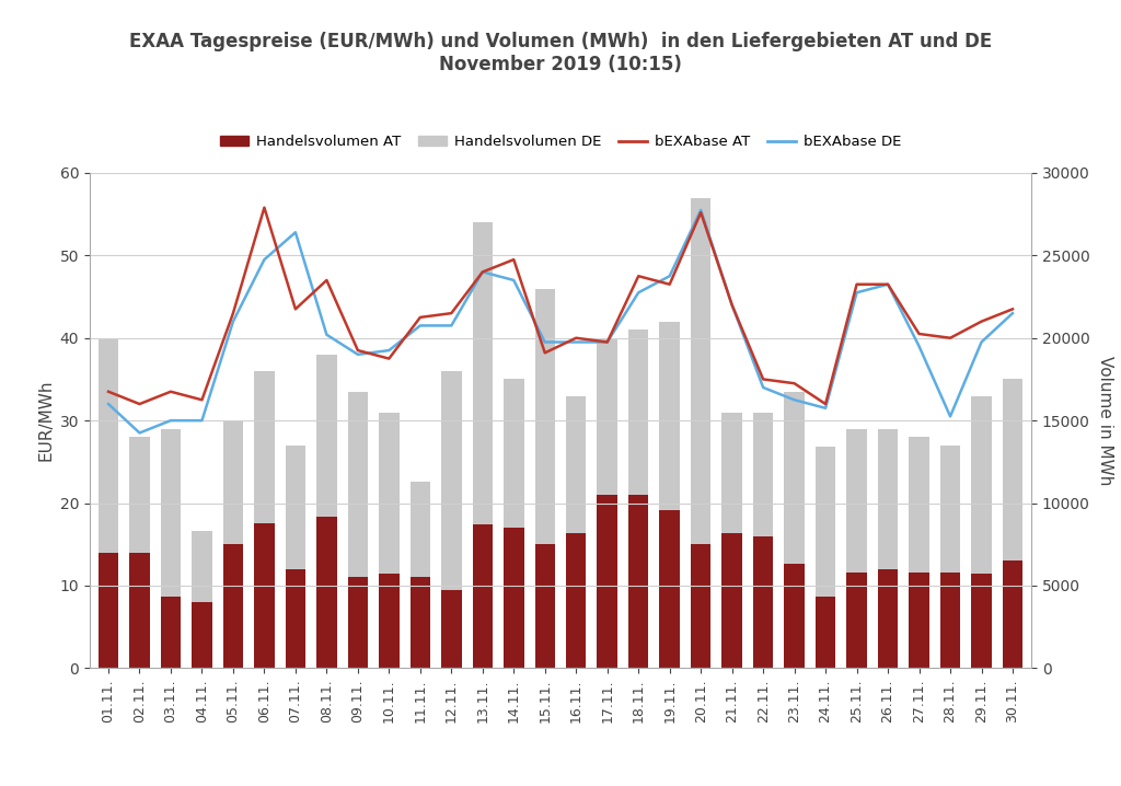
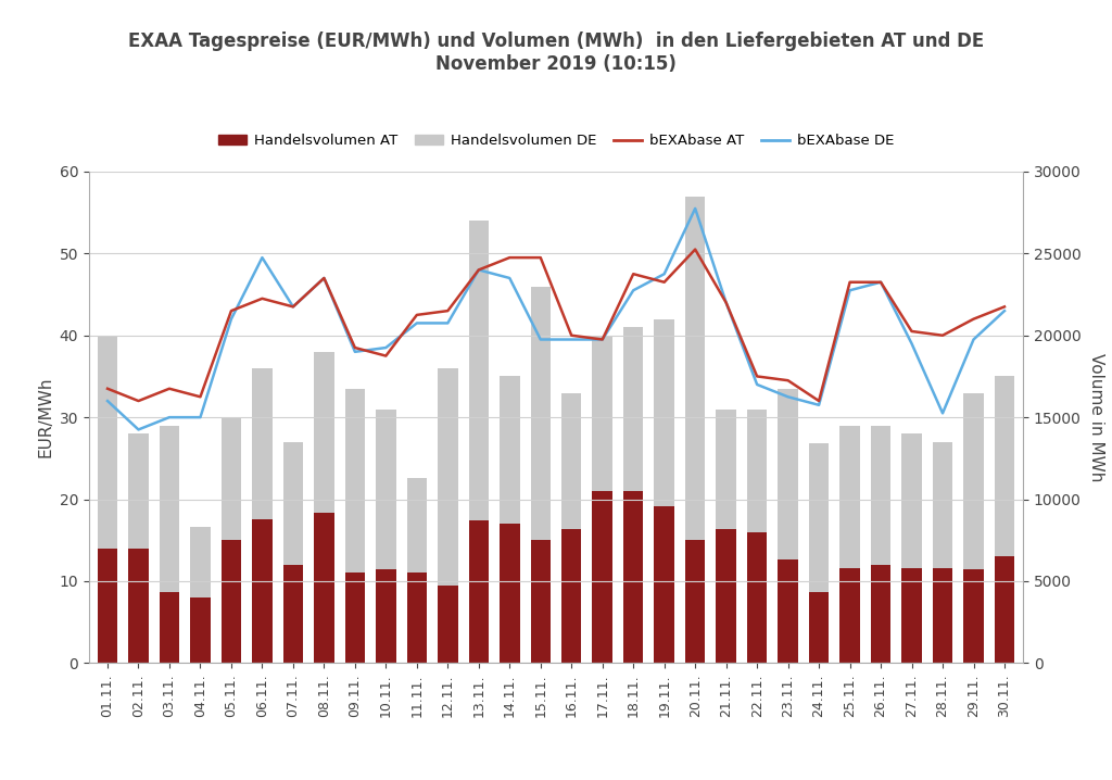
bEXAbase AT/06.11.: 55.8 -> 44.5
bEXAbase DE/07.11.: 52.8 -> 43.5
bEXAbase DE/08.11.: 40.4 -> 47.0
bEXAbase AT/15.11.: 38.2 -> 49.5
bEXAbase AT/20.11.: 55.2 -> 50.5
